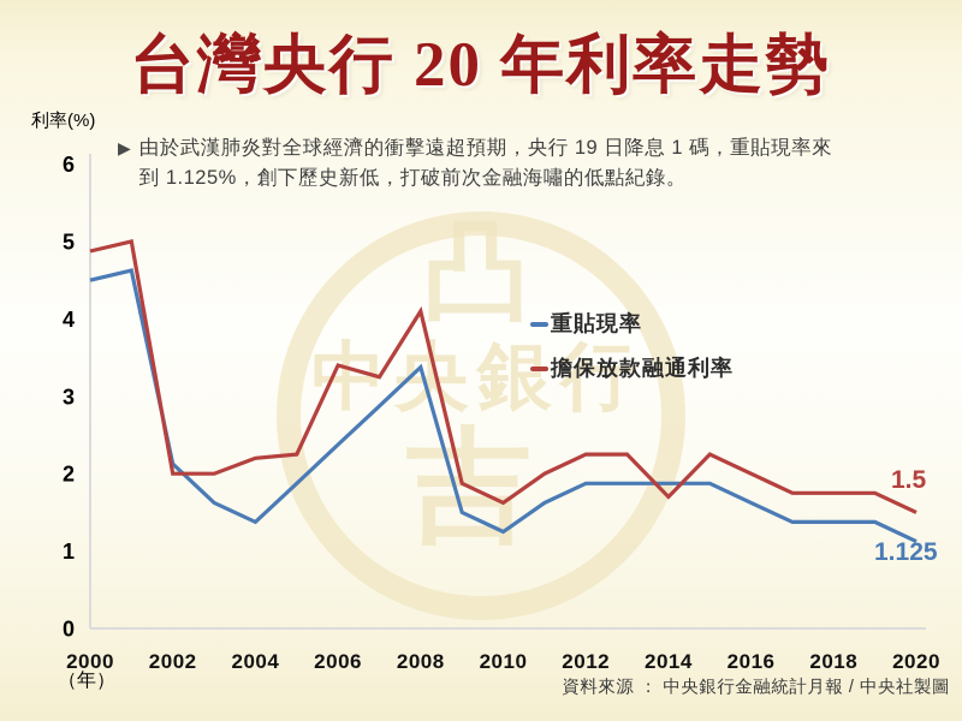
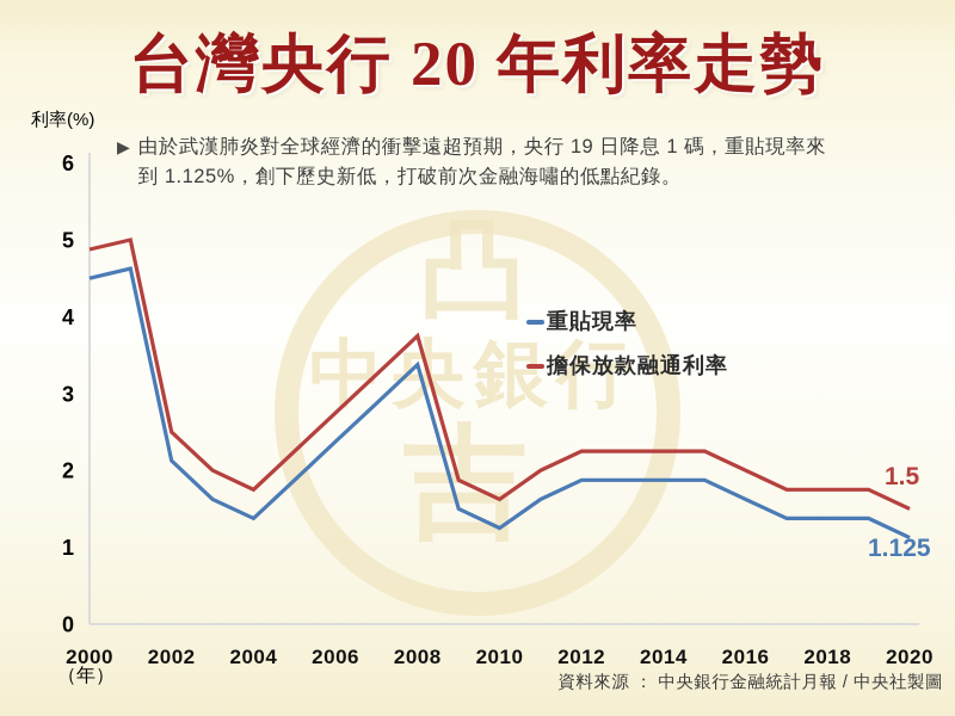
擔保放款融通利率/2002: 2.0 -> 2.5
擔保放款融通利率/2004: 2.2 -> 1.8
擔保放款融通利率/2006: 3.4 -> 2.8
擔保放款融通利率/2008: 4.1 -> 3.8
擔保放款融通利率/2014: 1.7 -> 2.2
